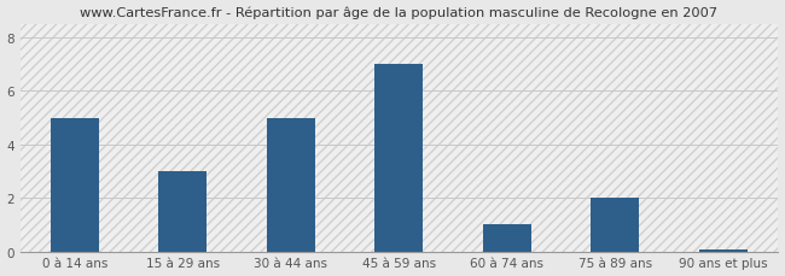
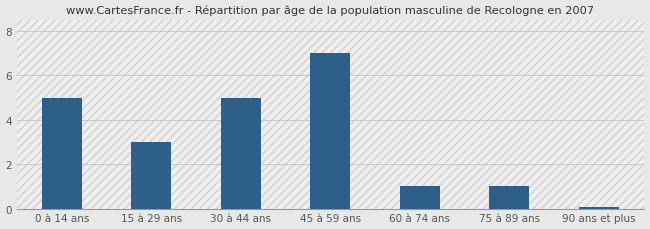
75 à 89 ans: 2.00 -> 1.00
